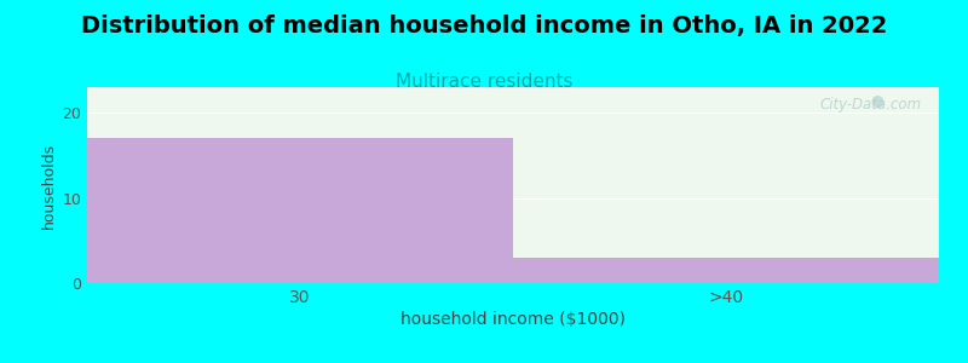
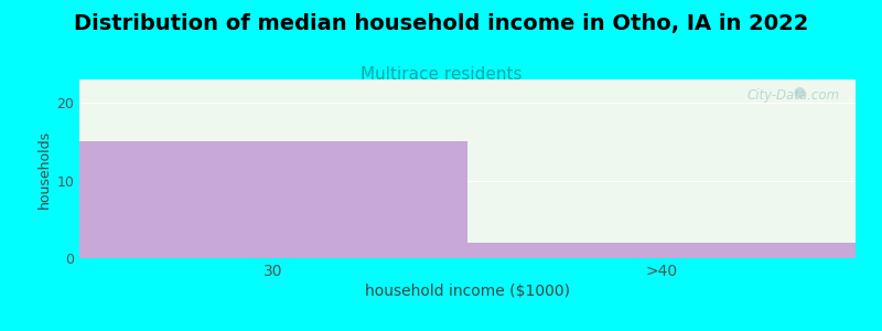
30: 17 -> 15
>40: 3 -> 2
